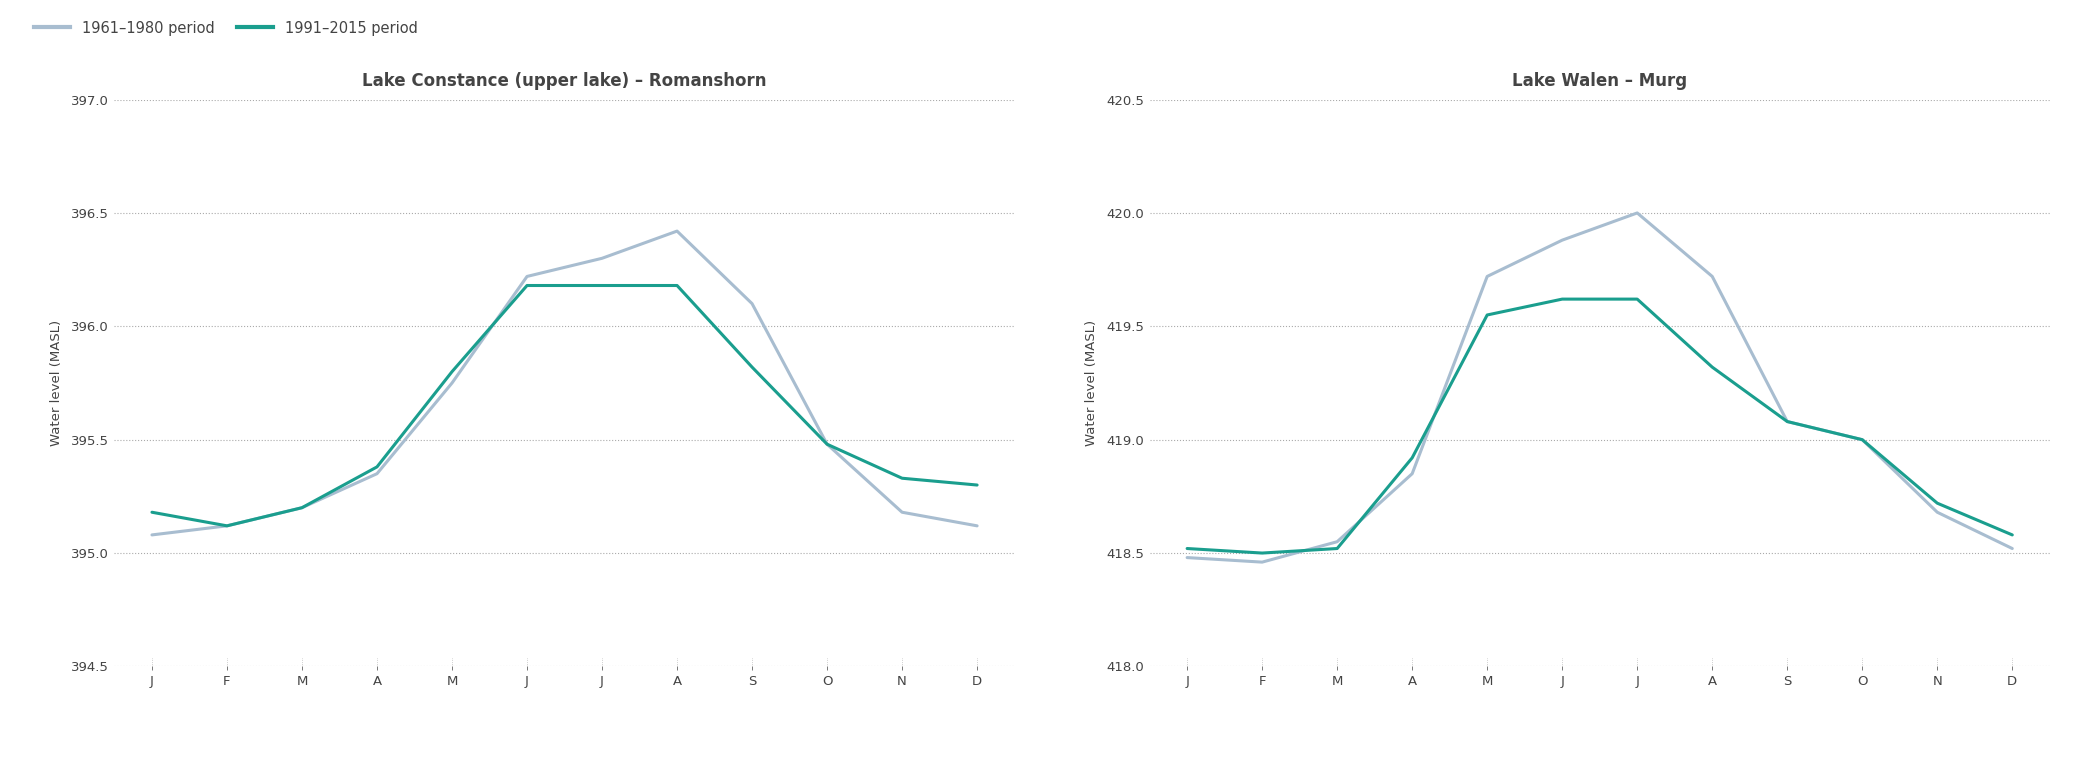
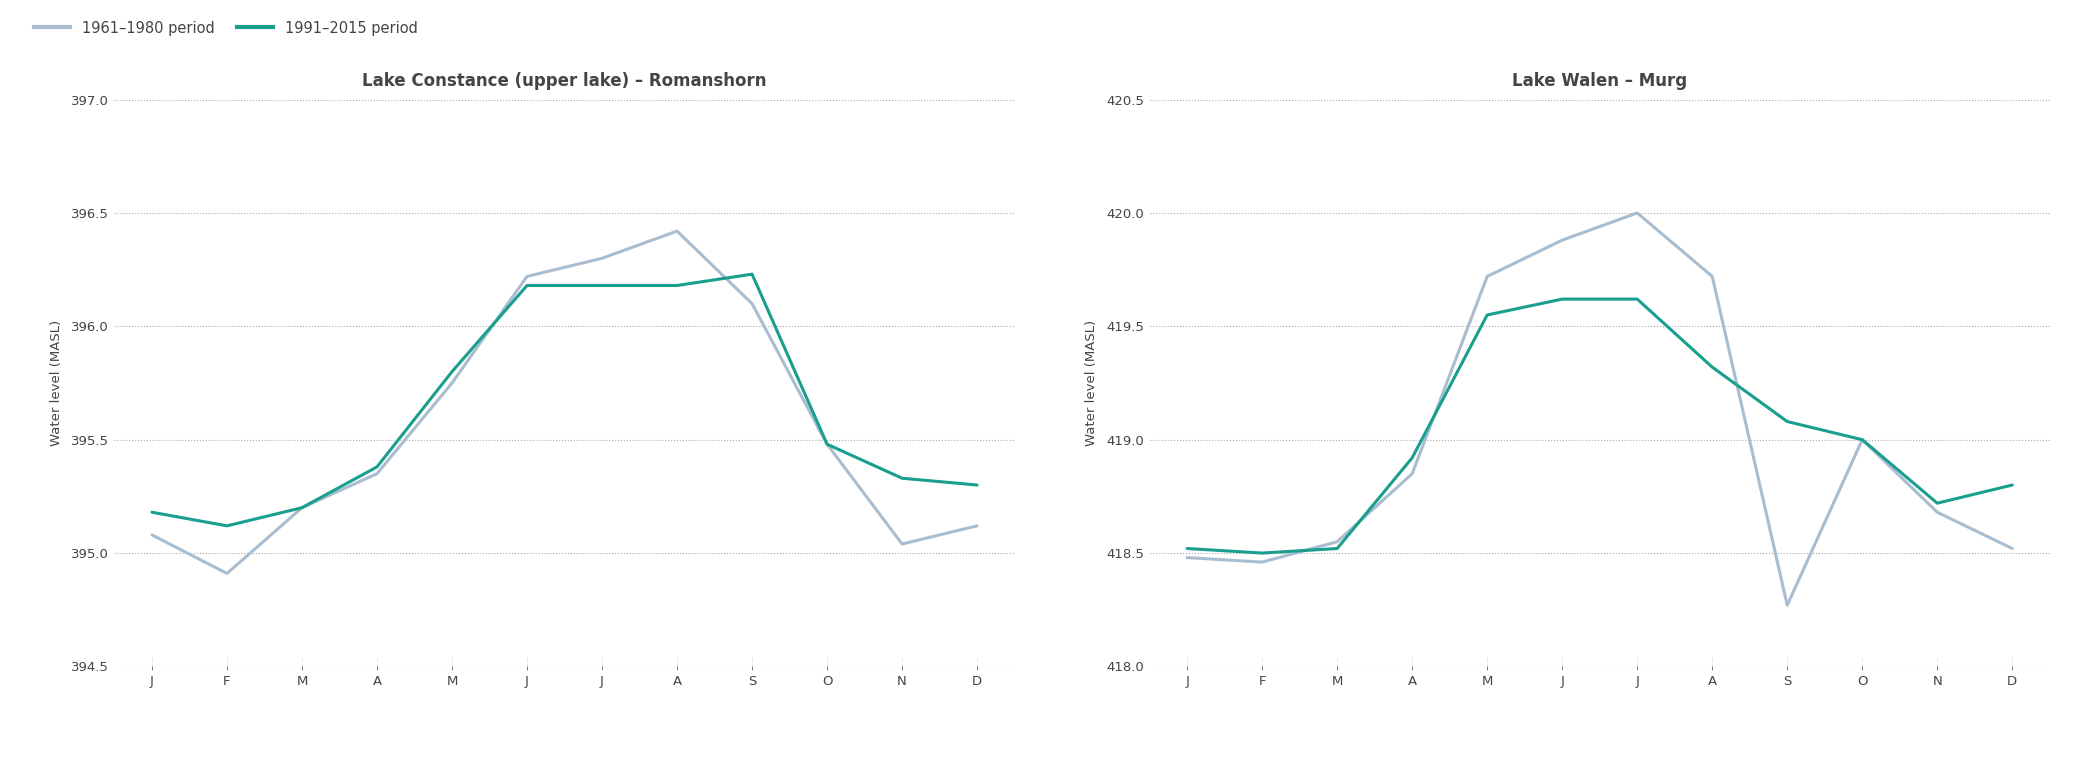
Lake Constance (upper lake) – Romanshorn/1961–1980 period/F: 395.12 -> 394.91
Lake Constance (upper lake) – Romanshorn/1991–2015 period/S: 395.82 -> 396.23
Lake Constance (upper lake) – Romanshorn/1961–1980 period/N: 395.18 -> 395.04
Lake Walen – Murg/1961–1980 period/S: 419.08 -> 418.27
Lake Walen – Murg/1991–2015 period/D: 418.58 -> 418.80
